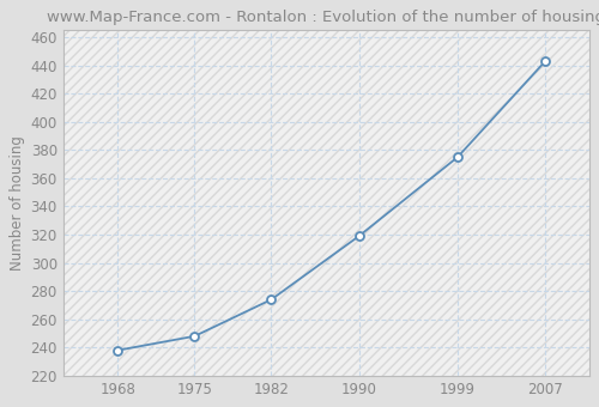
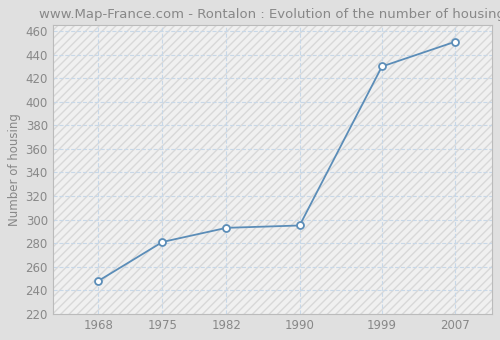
1968: 238 -> 248
1975: 248 -> 281
1982: 274 -> 293
1990: 319 -> 295
1999: 375 -> 430
2007: 443 -> 451
